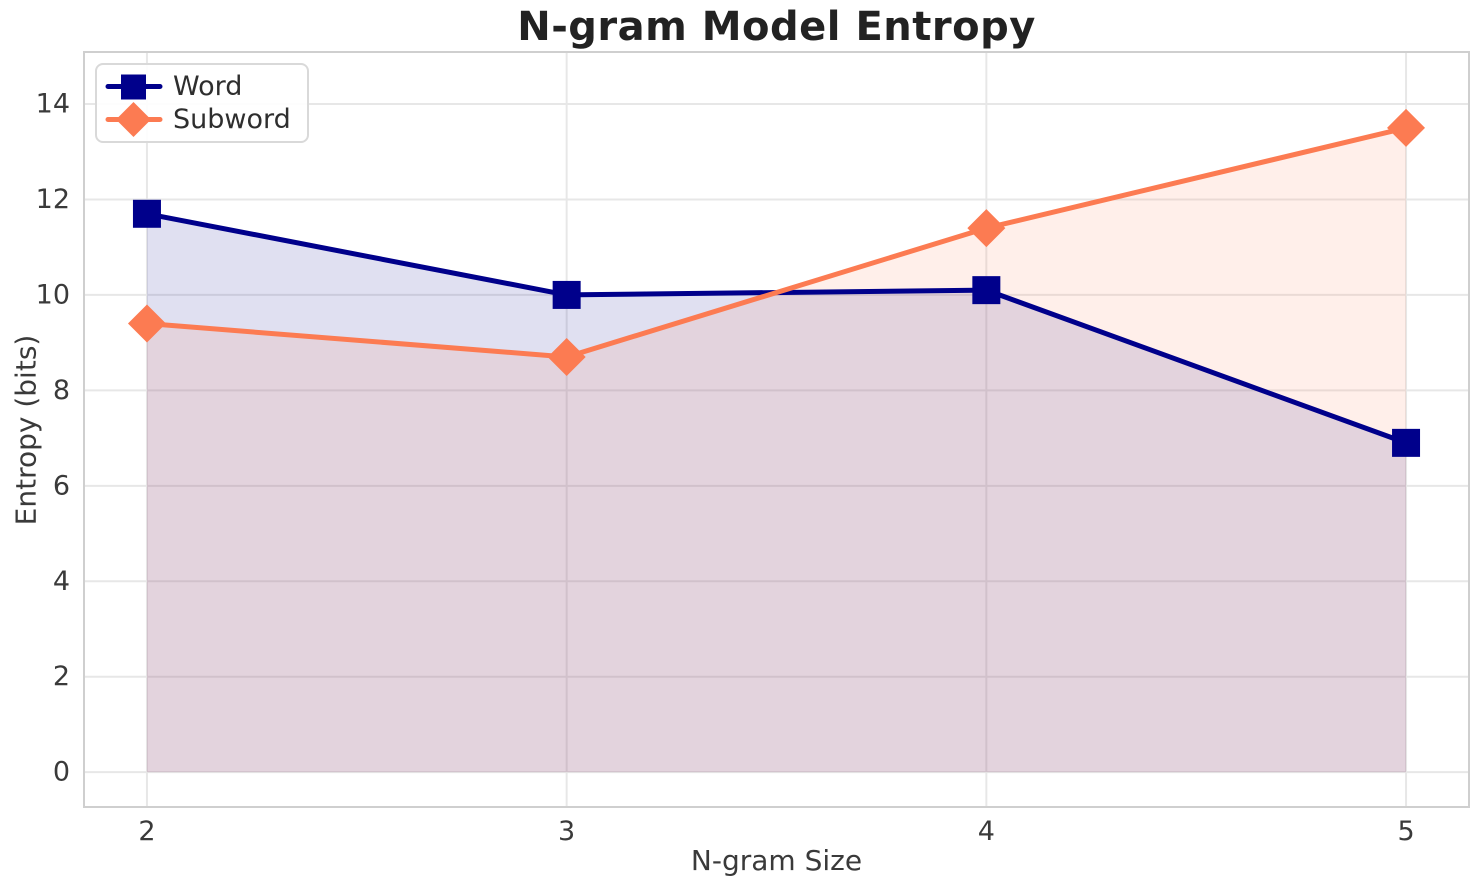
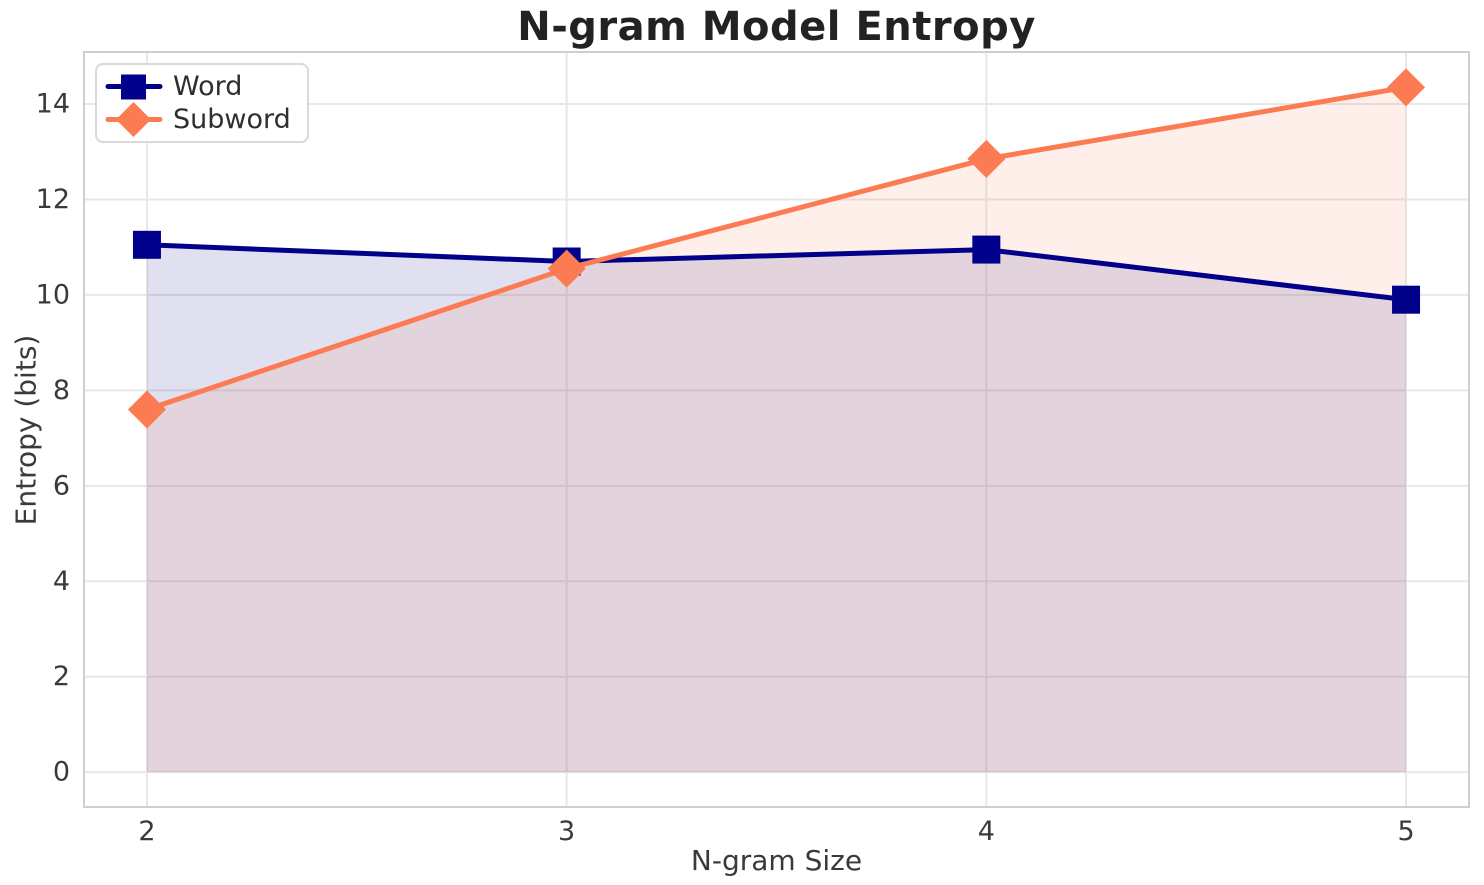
Word/2: 11.7 -> 11.1
Subword/2: 9.4 -> 7.6
Word/3: 10.0 -> 10.7
Subword/3: 8.7 -> 10.6
Word/4: 10.1 -> 10.9
Subword/4: 11.4 -> 12.8
Word/5: 6.9 -> 9.9
Subword/5: 13.5 -> 14.3
